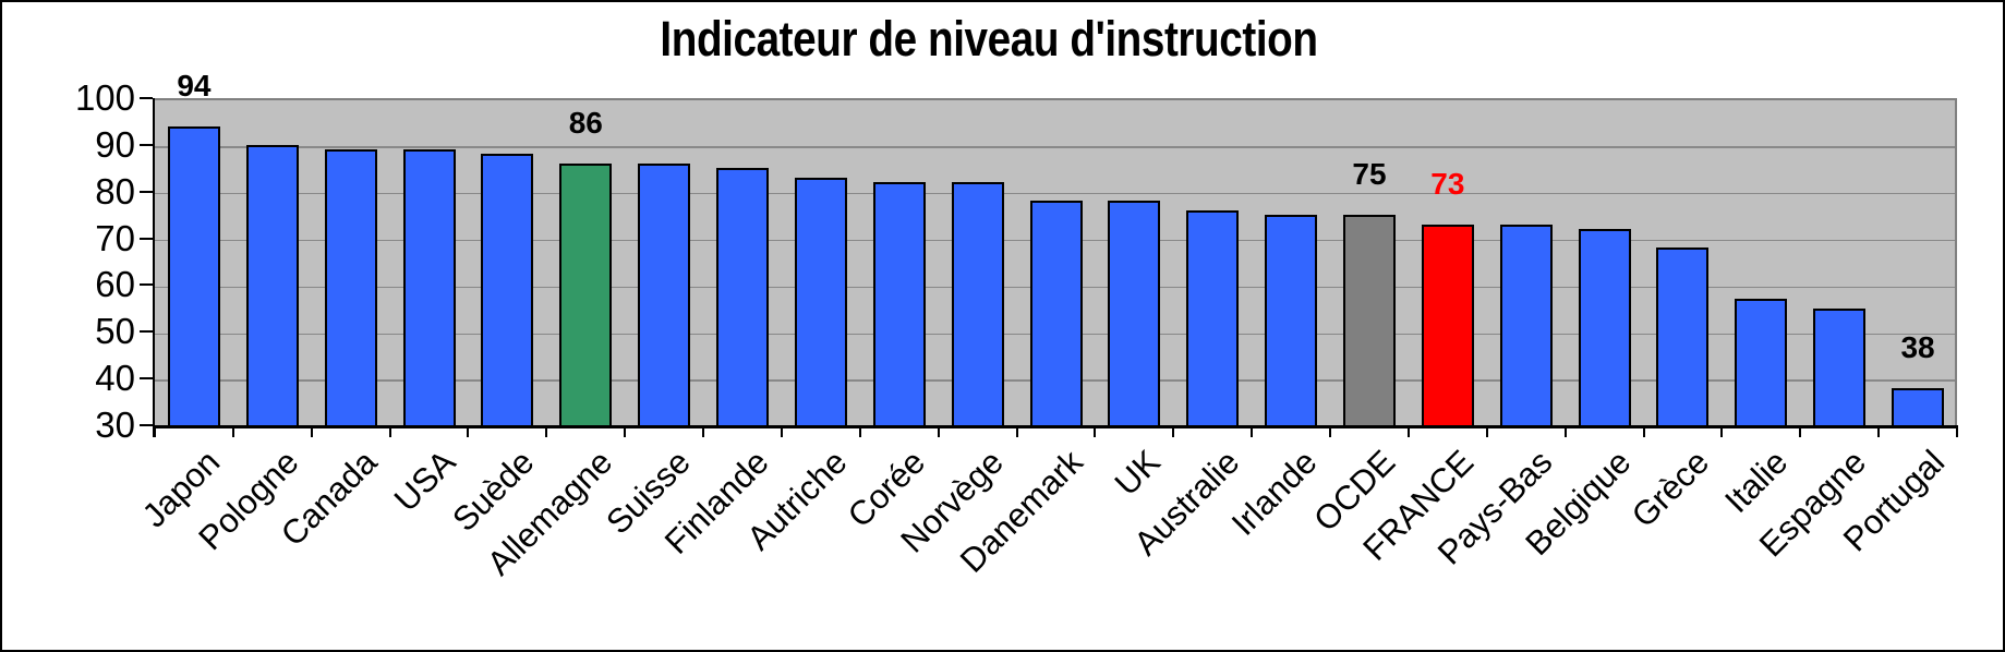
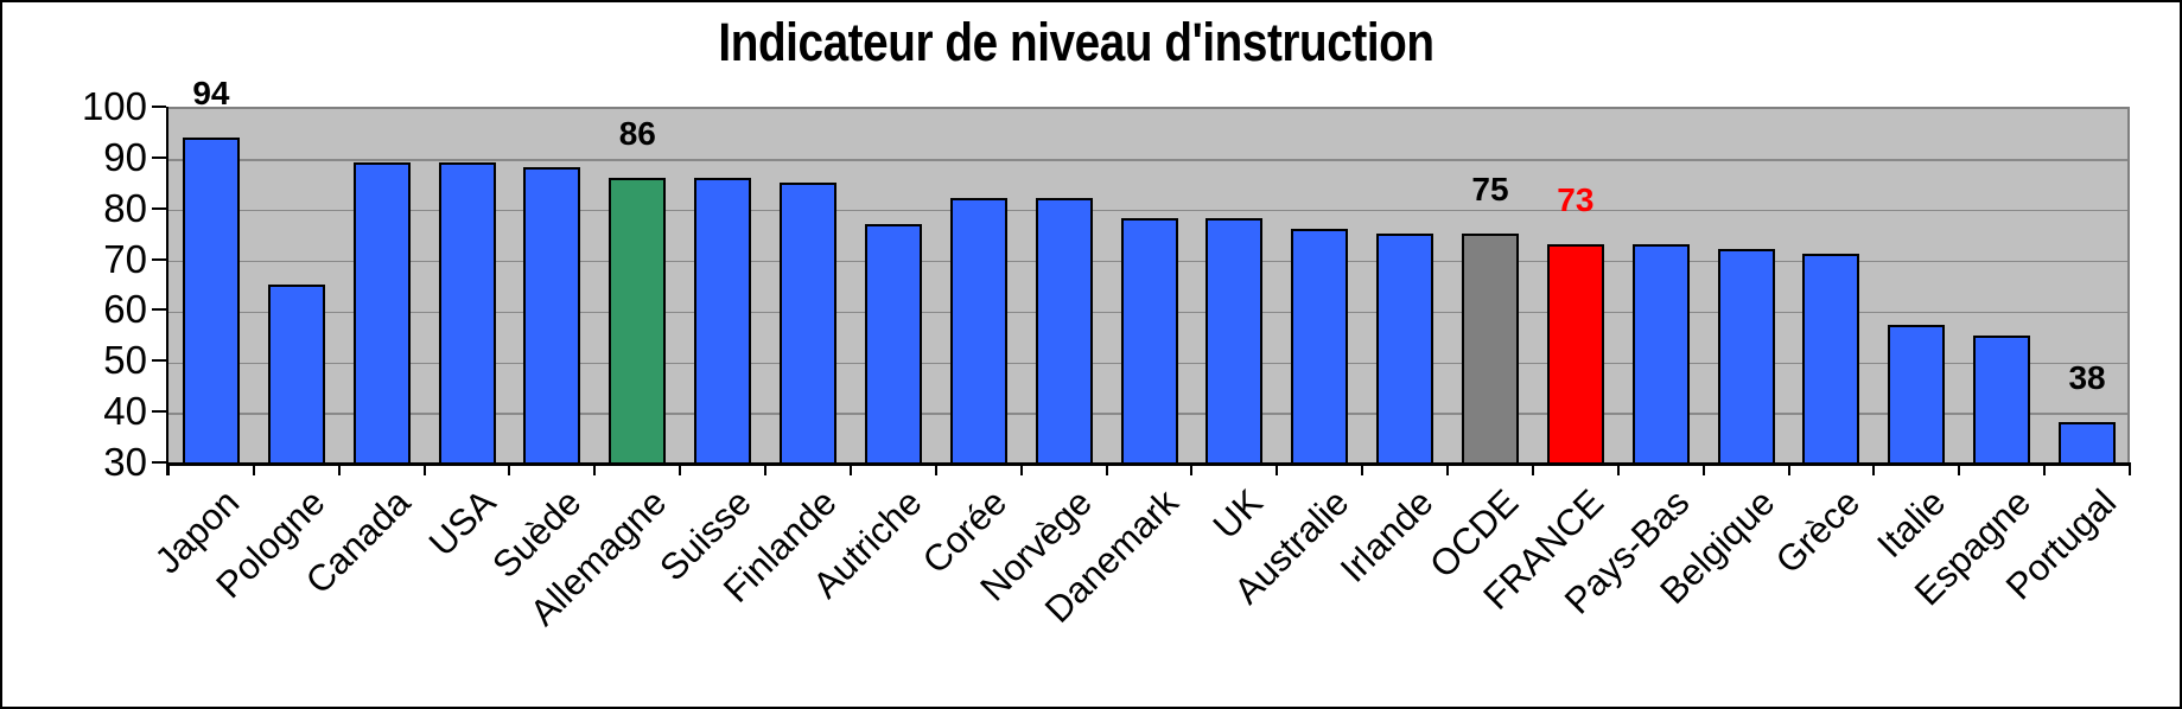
Pologne: 90 -> 65
Autriche: 83 -> 77
Grèce: 68 -> 71
